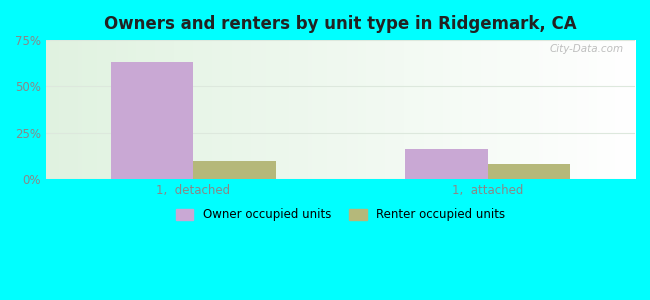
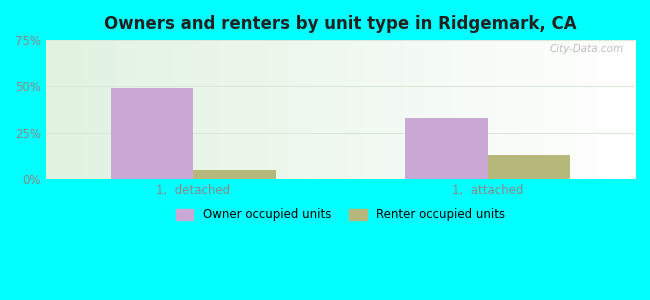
Owner occupied units/1, detached: 63% -> 49%
Renter occupied units/1, detached: 10% -> 5%
Owner occupied units/1, attached: 16% -> 33%
Renter occupied units/1, attached: 8% -> 13%
